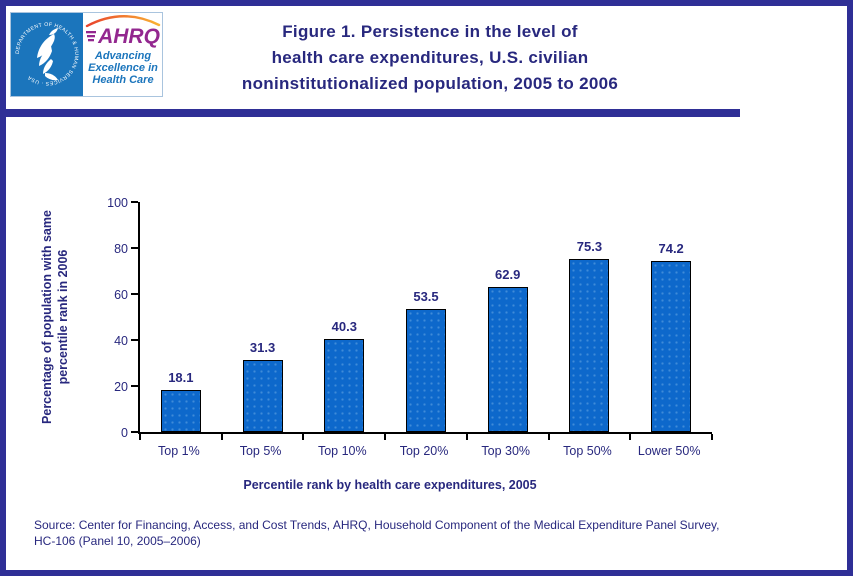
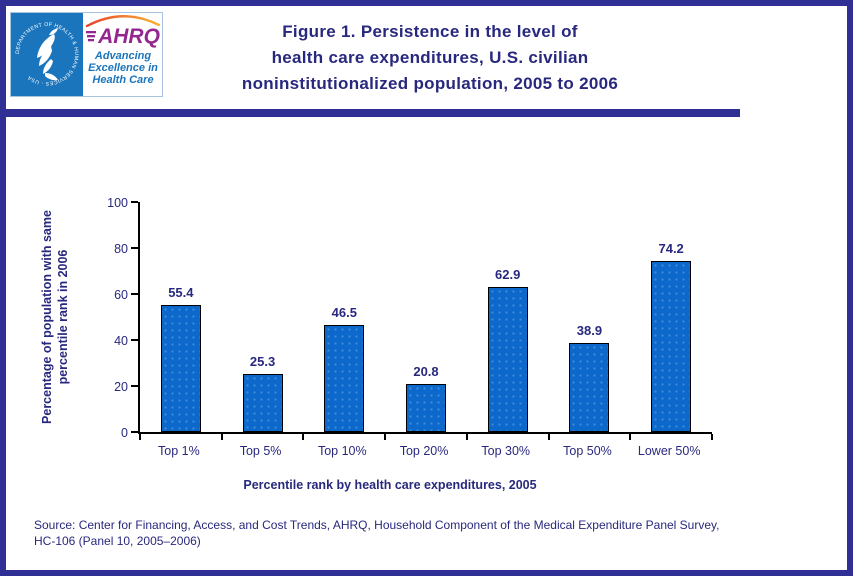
Top 1%: 18.1 -> 55.4
Top 5%: 31.3 -> 25.3
Top 10%: 40.3 -> 46.5
Top 20%: 53.5 -> 20.8
Top 50%: 75.3 -> 38.9
